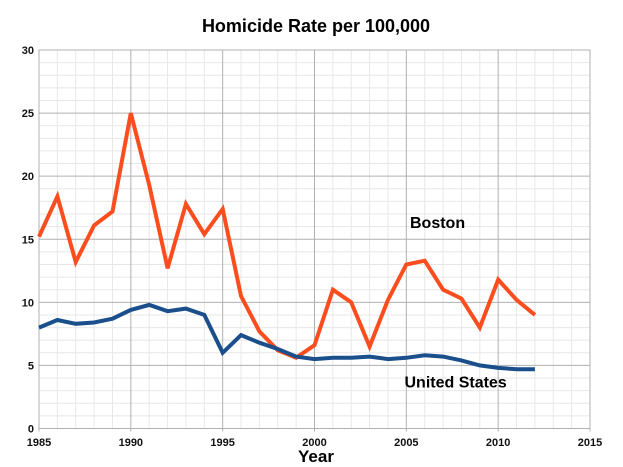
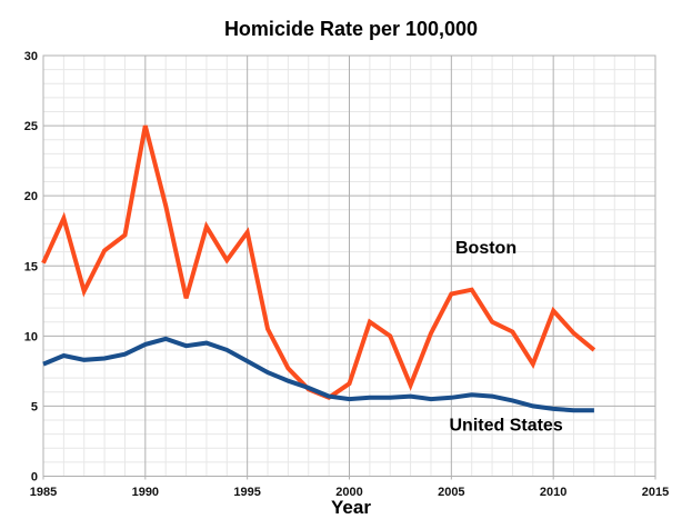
United States/1995: 6.0 -> 8.2
